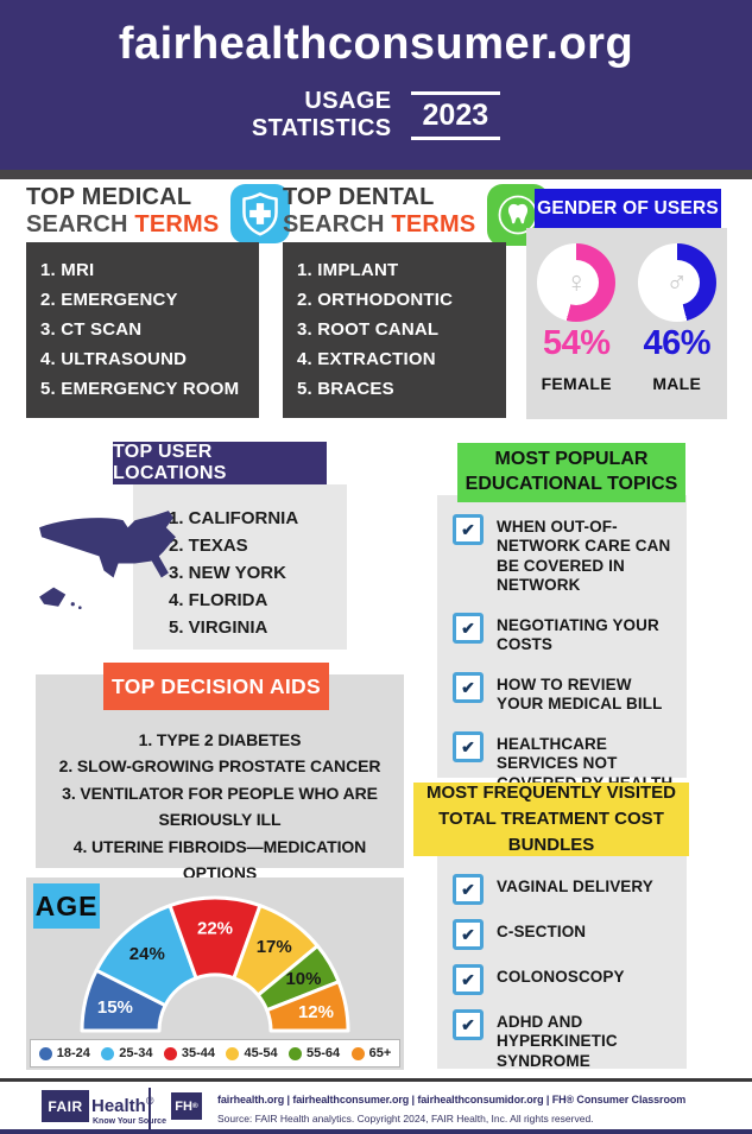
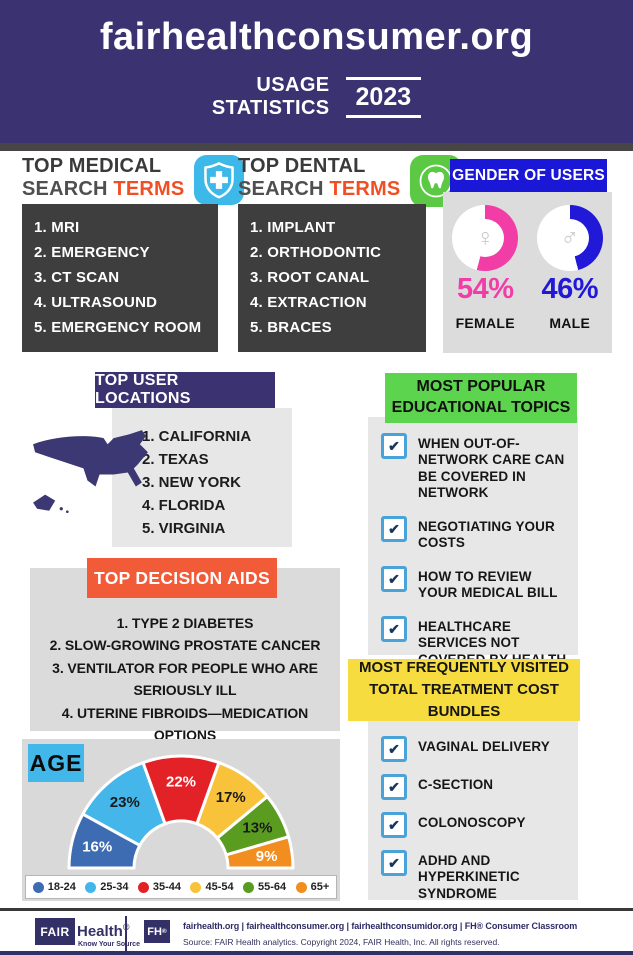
AGE/18-24: 15% -> 16%
AGE/25-34: 24% -> 23%
AGE/55-64: 10% -> 13%
AGE/65+: 12% -> 9%
